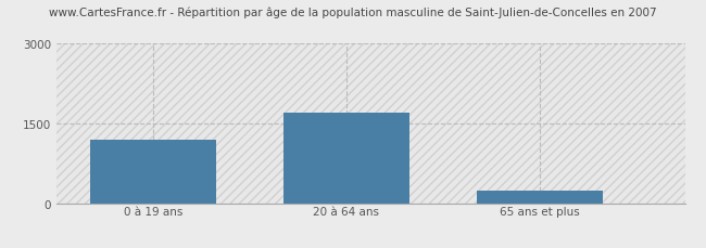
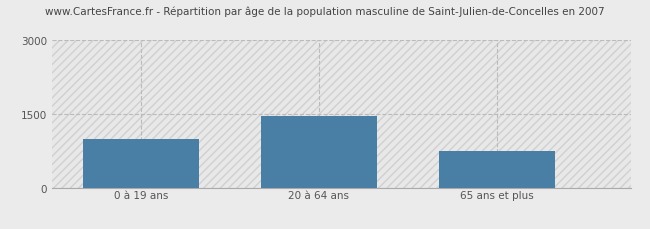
0 à 19 ans: 1200 -> 1000
20 à 64 ans: 1700 -> 1450
65 ans et plus: 230 -> 750
